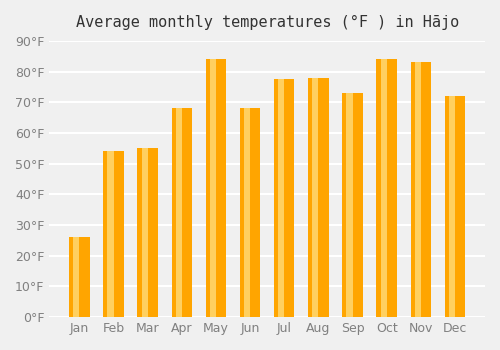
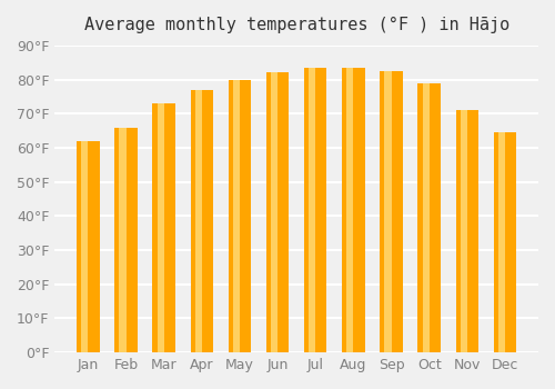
Jan: 26.0°F -> 62.0°F
Feb: 54.0°F -> 66.0°F
Mar: 55.0°F -> 73.0°F
Apr: 68.0°F -> 77.0°F
May: 84.0°F -> 80.0°F
Jun: 68.0°F -> 82.0°F
Jul: 77.5°F -> 83.5°F
Aug: 78.0°F -> 83.5°F
Sep: 73.0°F -> 82.5°F
Oct: 84.0°F -> 79.0°F
Nov: 83.0°F -> 71.0°F
Dec: 72.0°F -> 64.5°F
